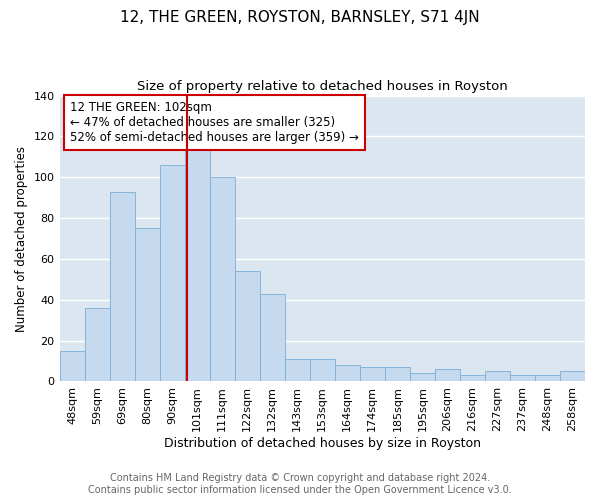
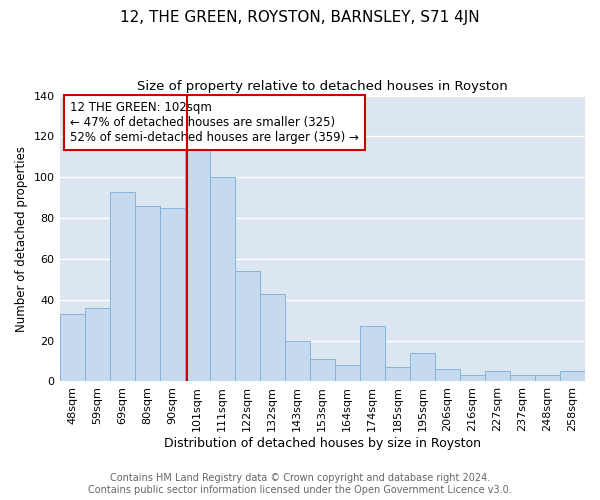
48sqm: 15 -> 33
80sqm: 75 -> 86
90sqm: 106 -> 85
143sqm: 11 -> 20
174sqm: 7 -> 27
195sqm: 4 -> 14
